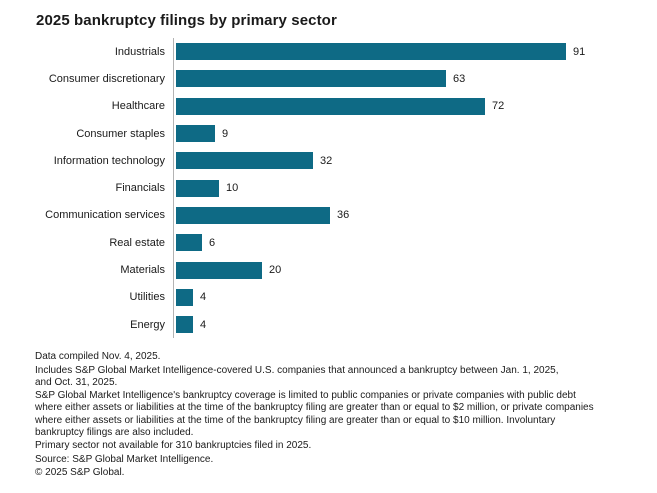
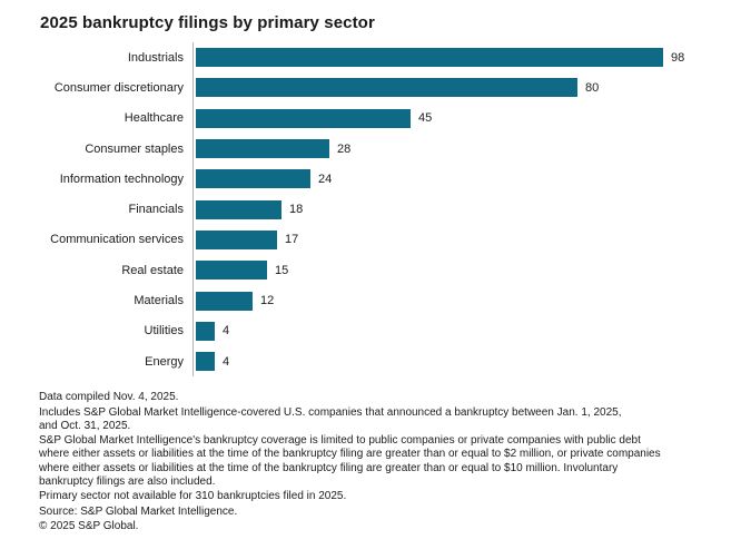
Industrials: 91 -> 98
Consumer discretionary: 63 -> 80
Healthcare: 72 -> 45
Consumer staples: 9 -> 28
Information technology: 32 -> 24
Financials: 10 -> 18
Communication services: 36 -> 17
Real estate: 6 -> 15
Materials: 20 -> 12
